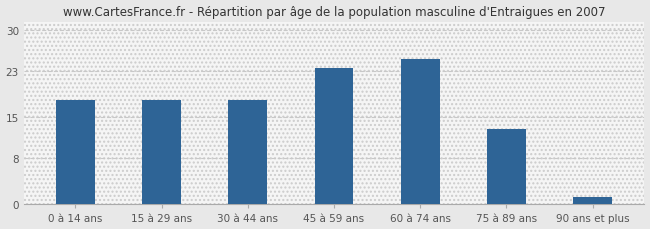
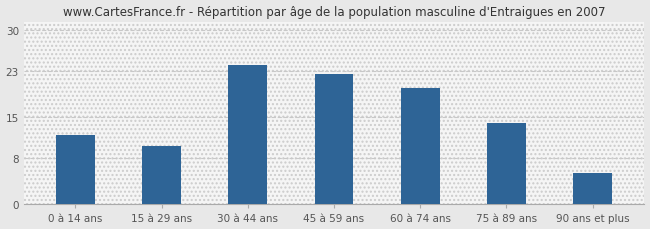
0 à 14 ans: 18.0 -> 12.0
15 à 29 ans: 18.0 -> 10.0
30 à 44 ans: 18.0 -> 24.0
45 à 59 ans: 23.5 -> 22.4
60 à 74 ans: 25.0 -> 20.0
75 à 89 ans: 13.0 -> 14.0
90 ans et plus: 1.2 -> 5.4
